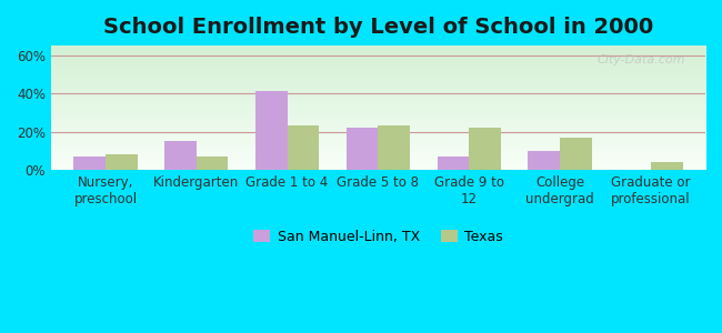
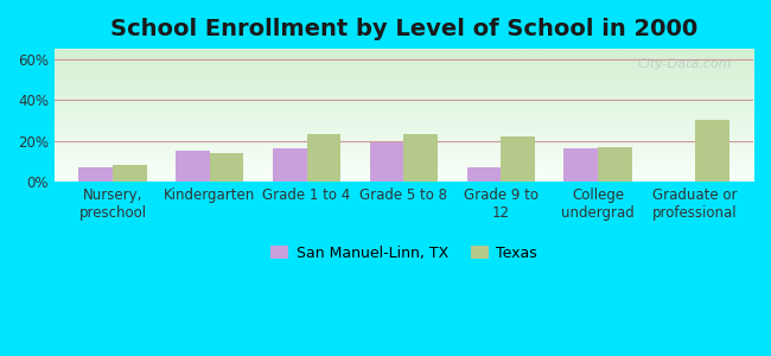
Texas/Kindergarten: 7% -> 14%
San Manuel-Linn, TX/Grade 1 to 4: 41% -> 16%
San Manuel-Linn, TX/Grade 5 to 8: 22% -> 19%
San Manuel-Linn, TX/College undergrad: 10% -> 16%
Texas/Graduate or professional: 4% -> 30%
